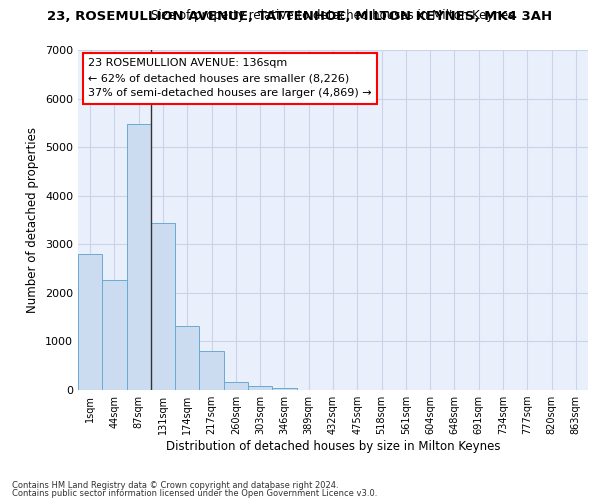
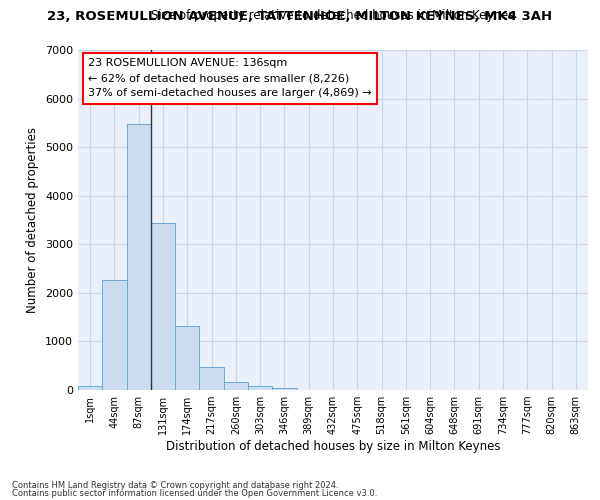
1sqm: 2800 -> 80
217sqm: 800 -> 470
